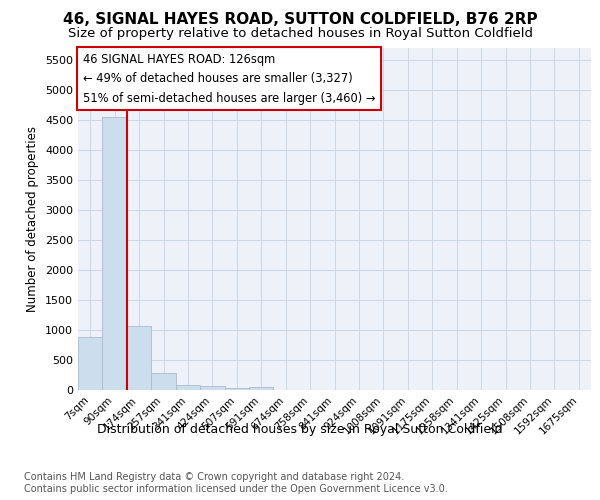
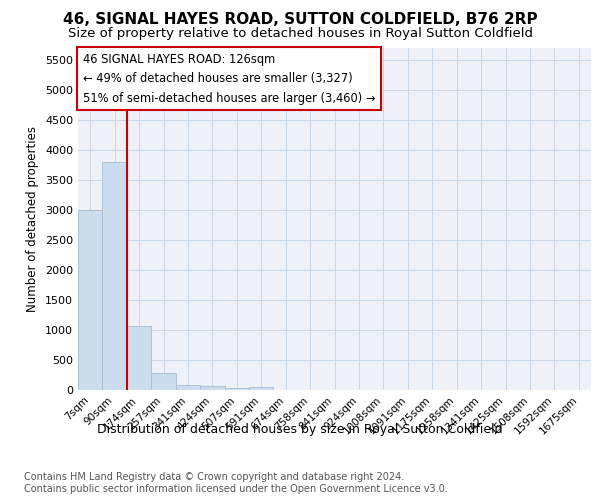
7sqm: 880 -> 3000
90sqm: 4540 -> 3800
